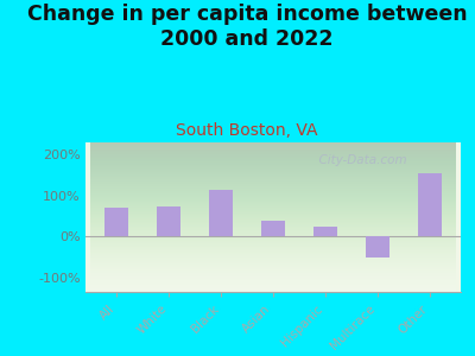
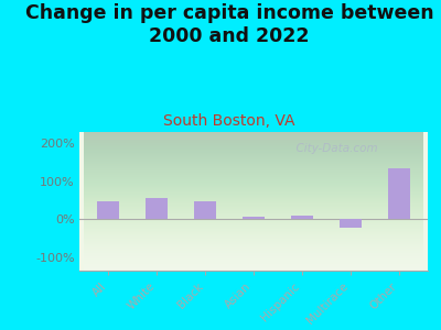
All: 70% -> 48%
White: 75% -> 55%
Black: 115% -> 48%
Asian: 40% -> 8%
Hispanic: 25% -> 9%
Multirace: -50% -> -22%
Other: 155% -> 135%
